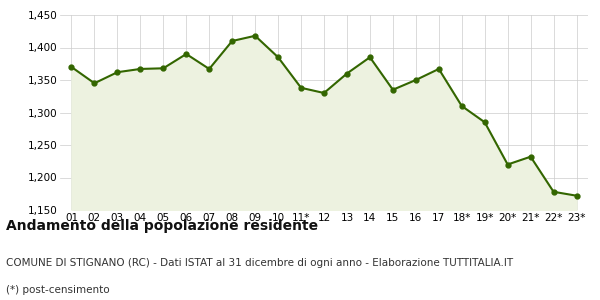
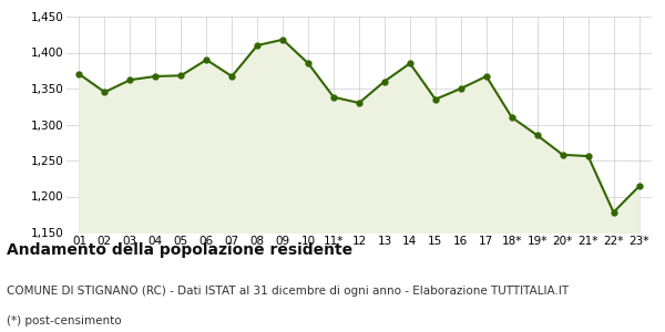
20*: 1,220 -> 1,258
21*: 1,232 -> 1,256
23*: 1,172 -> 1,214
